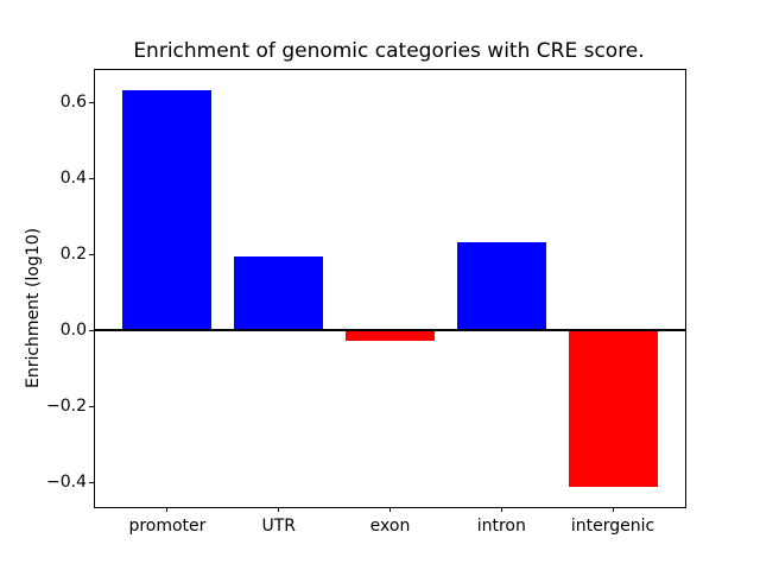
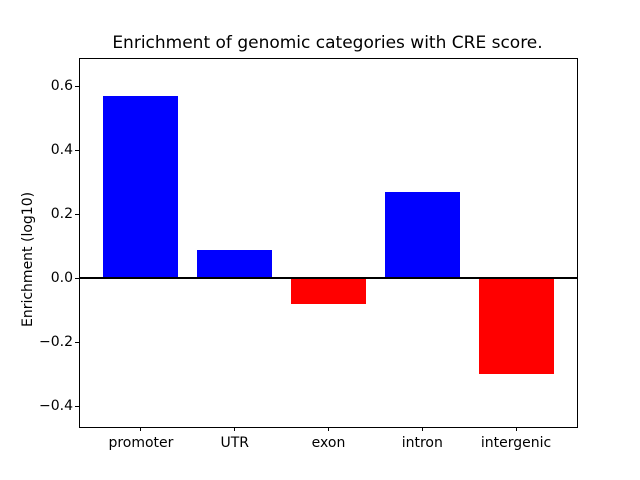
promoter: 0.63 -> 0.57
UTR: 0.20 -> 0.09
exon: -0.03 -> -0.08
intron: 0.23 -> 0.27
intergenic: -0.41 -> -0.30
